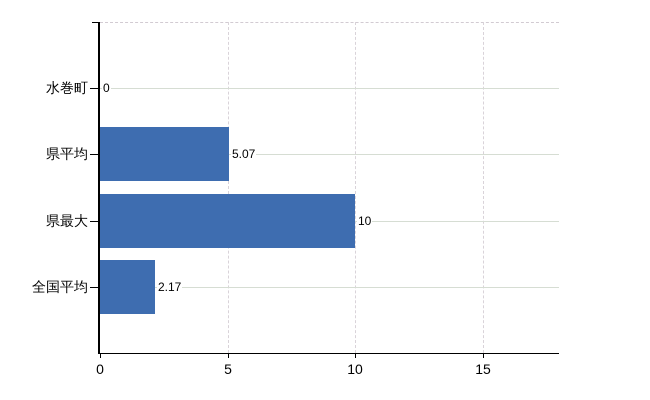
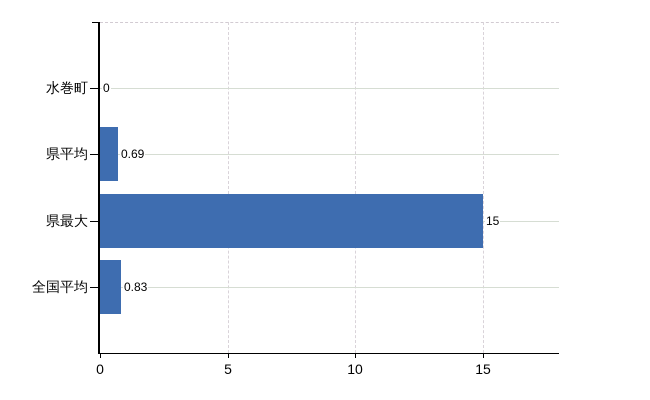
県平均: 5.07 -> 0.69
県最大: 10 -> 15
全国平均: 2.17 -> 0.83
